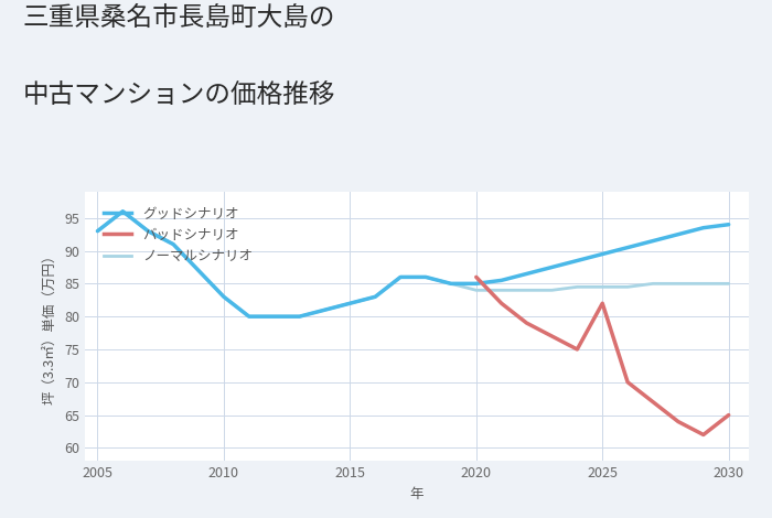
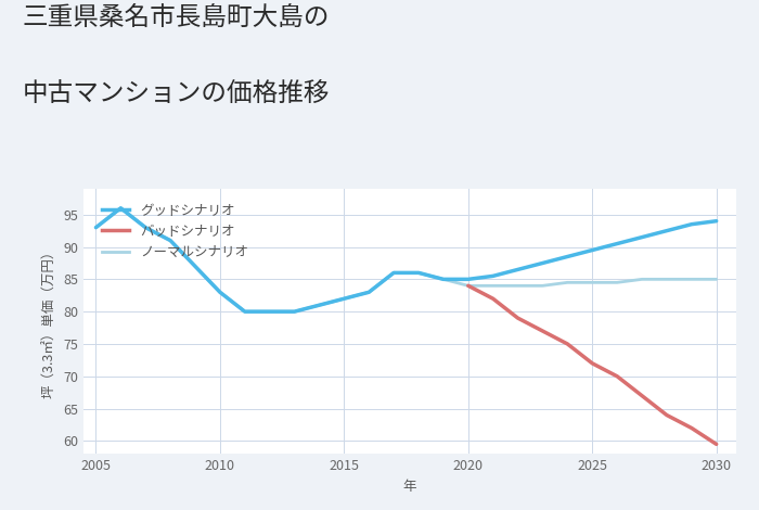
バッドシナリオ/2020: 86.0 -> 84.0
バッドシナリオ/2025: 82.0 -> 72.0
バッドシナリオ/2030: 65.0 -> 59.5
